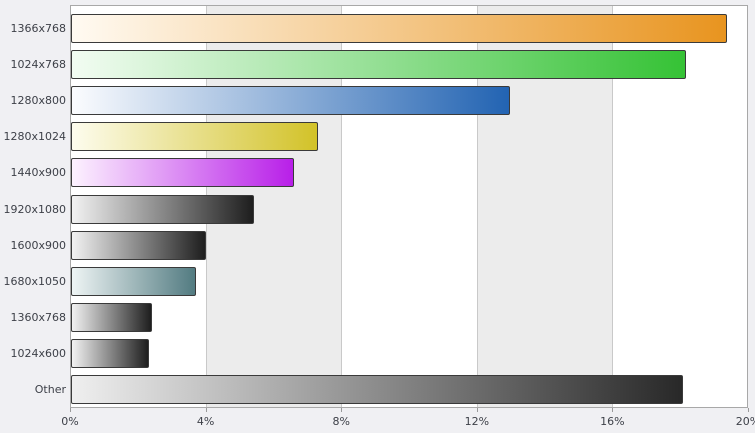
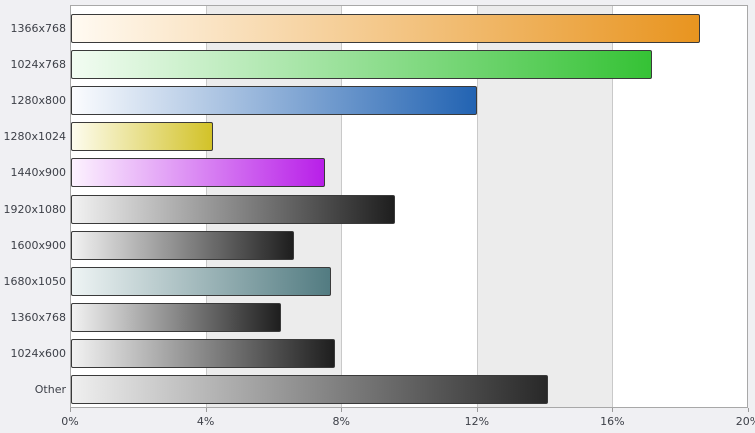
1366x768: 19.4% -> 18.6%
1024x768: 18.2% -> 17.2%
1280x800: 13.0% -> 12.0%
1280x1024: 7.3% -> 4.2%
1440x900: 6.6% -> 7.5%
1920x1080: 5.4% -> 9.6%
1600x900: 4.0% -> 6.6%
1680x1050: 3.7% -> 7.7%
1360x768: 2.4% -> 6.2%
1024x600: 2.3% -> 7.8%
Other: 18.1% -> 14.1%
